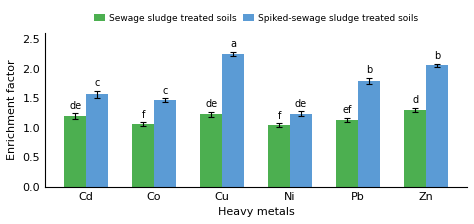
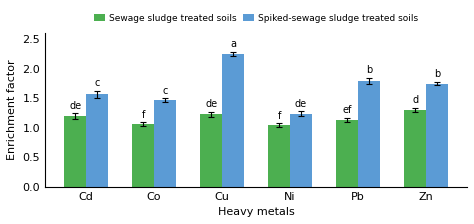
Spiked-sewage sludge treated soils/Zn: 2.06 -> 1.75
